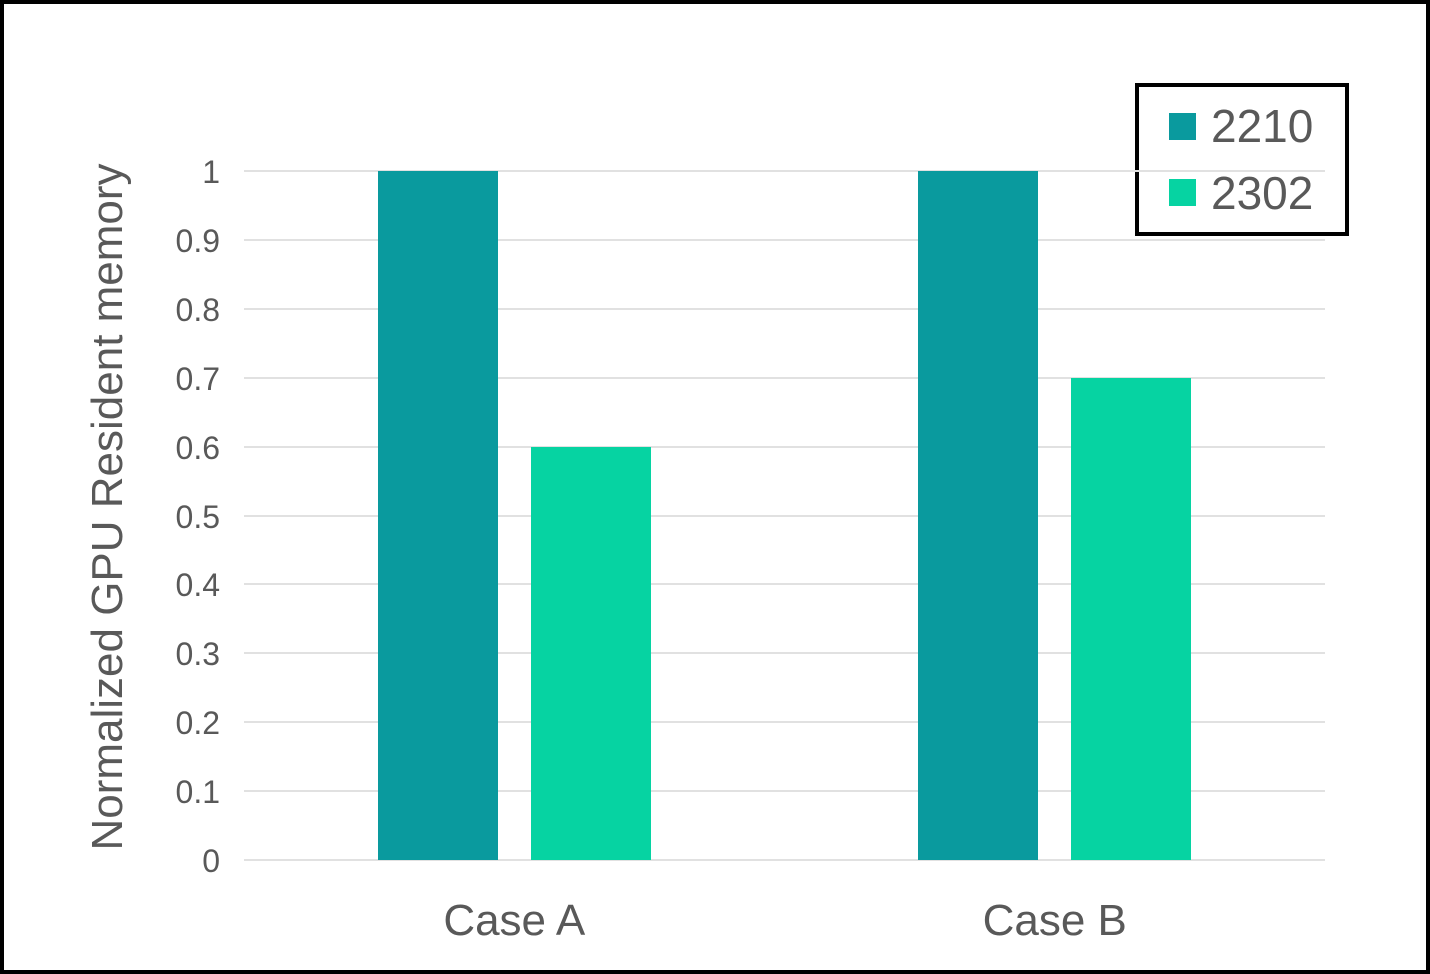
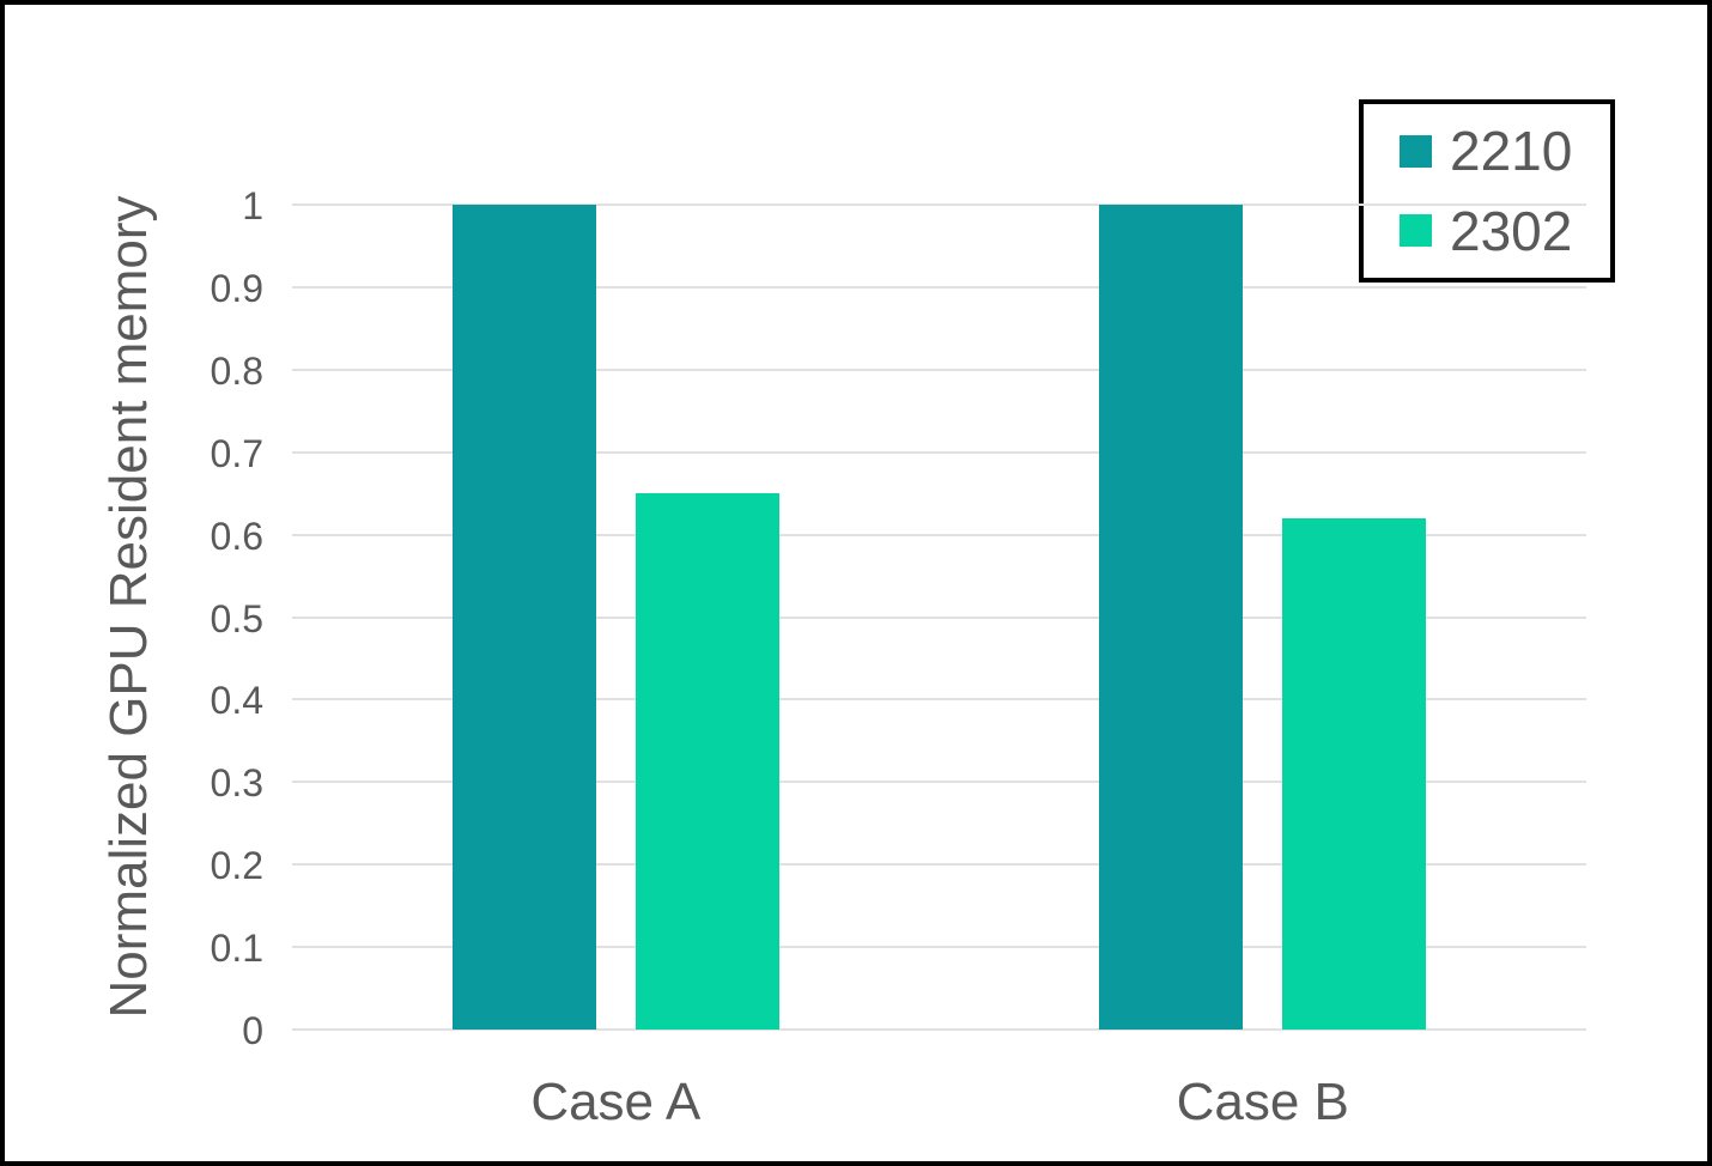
2302/Case A: 0.60 -> 0.65
2302/Case B: 0.70 -> 0.62
